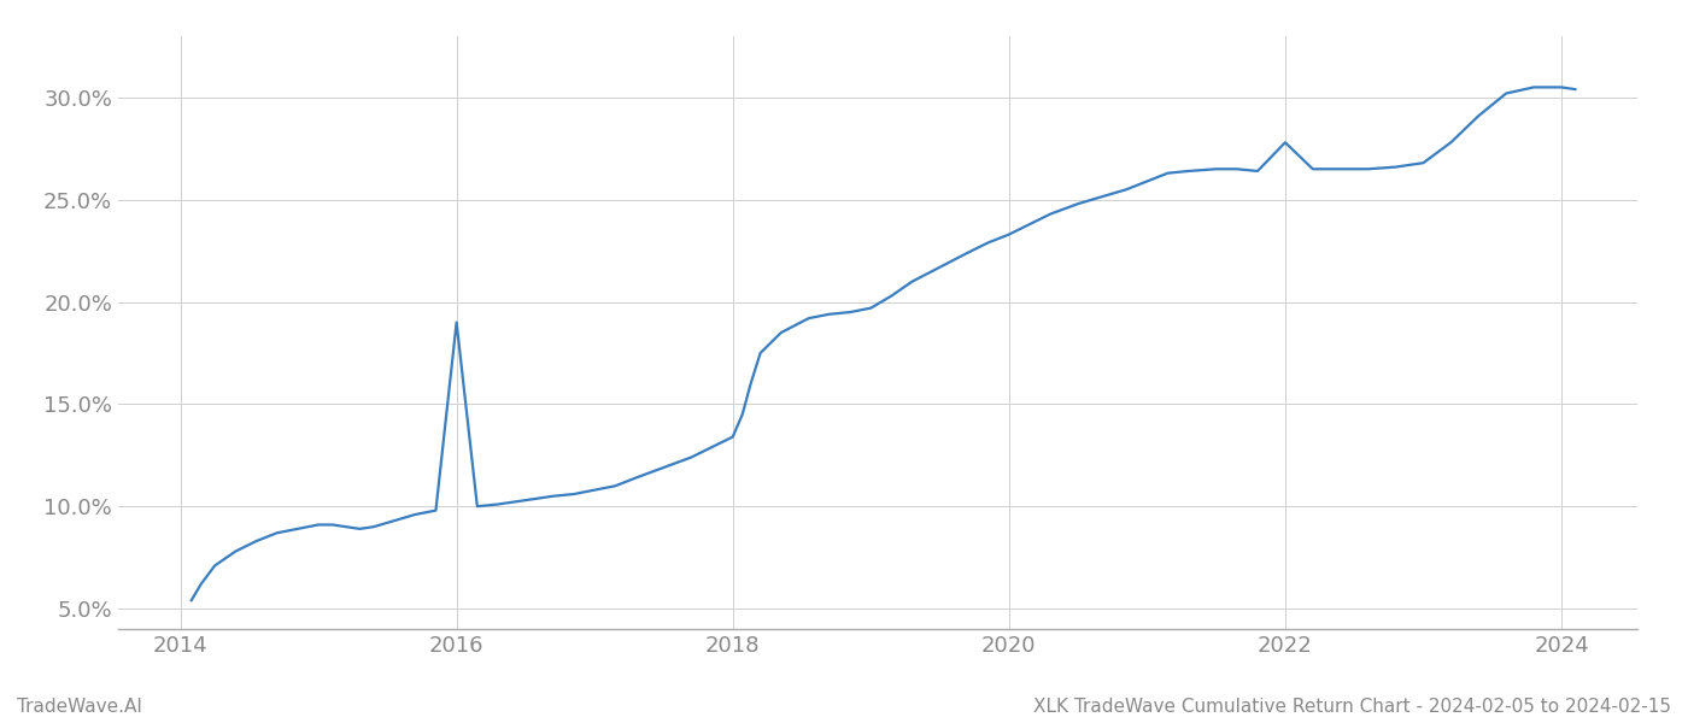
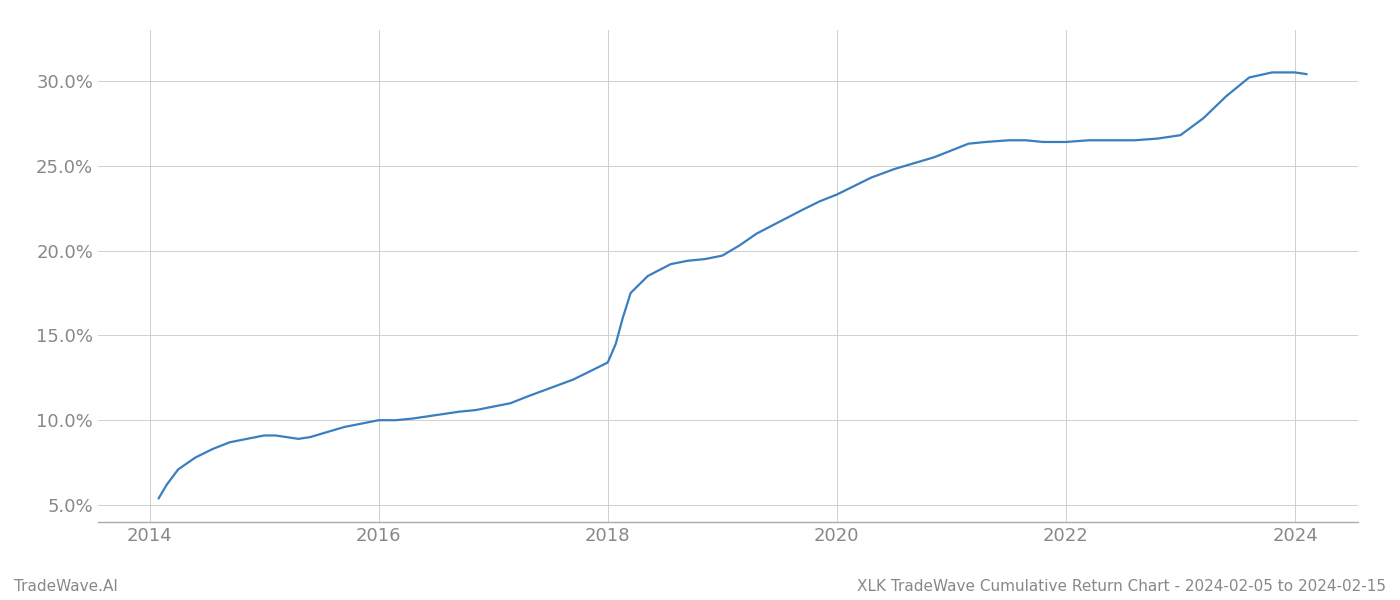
2016: 19.0% -> 10.0%
2022: 27.8% -> 26.4%
